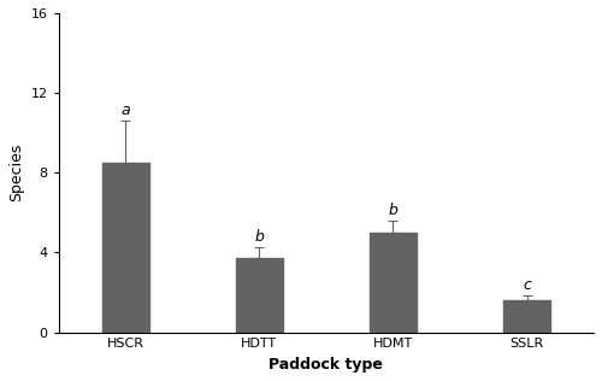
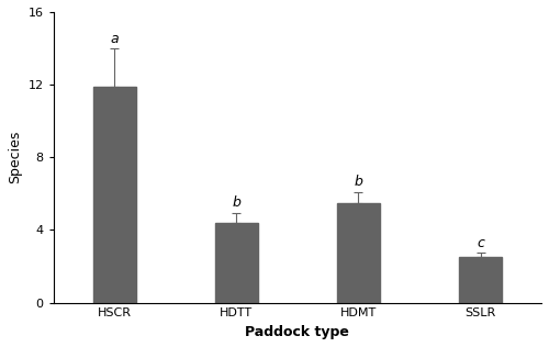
HSCR: 8.5 -> 11.9
HDTT: 3.7 -> 4.4
HDMT: 5.0 -> 5.5
SSLR: 1.6 -> 2.5
